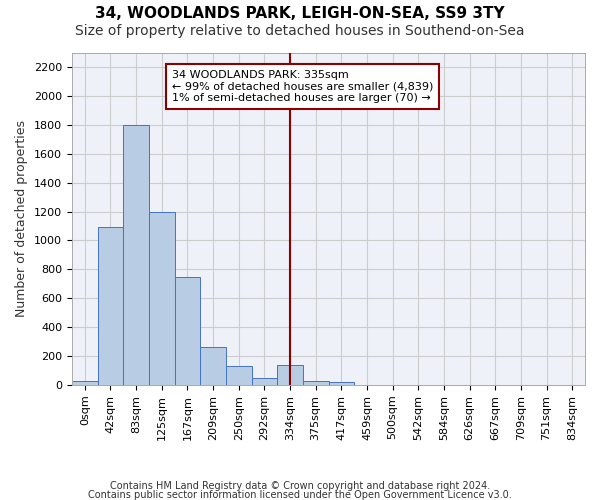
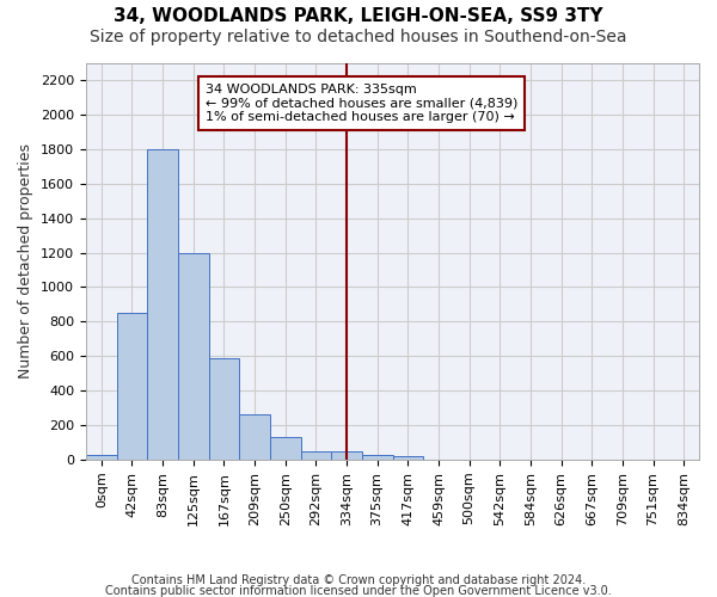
42sqm: 1090 -> 850
167sqm: 750 -> 590
334sqm: 140 -> 50
